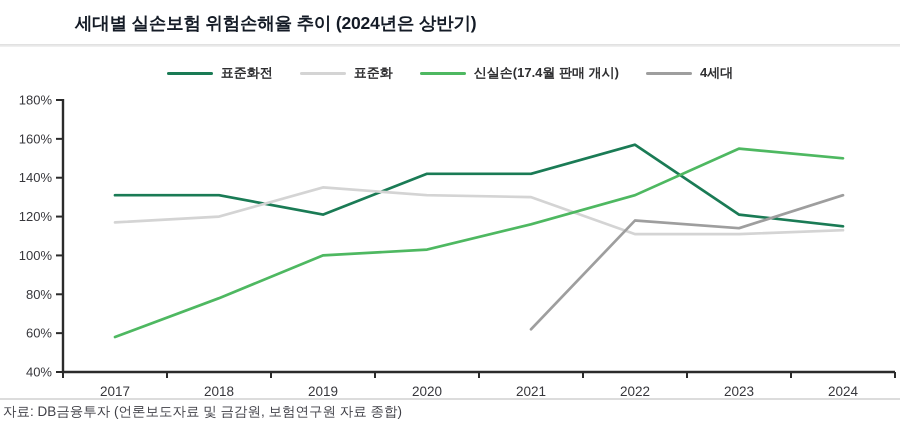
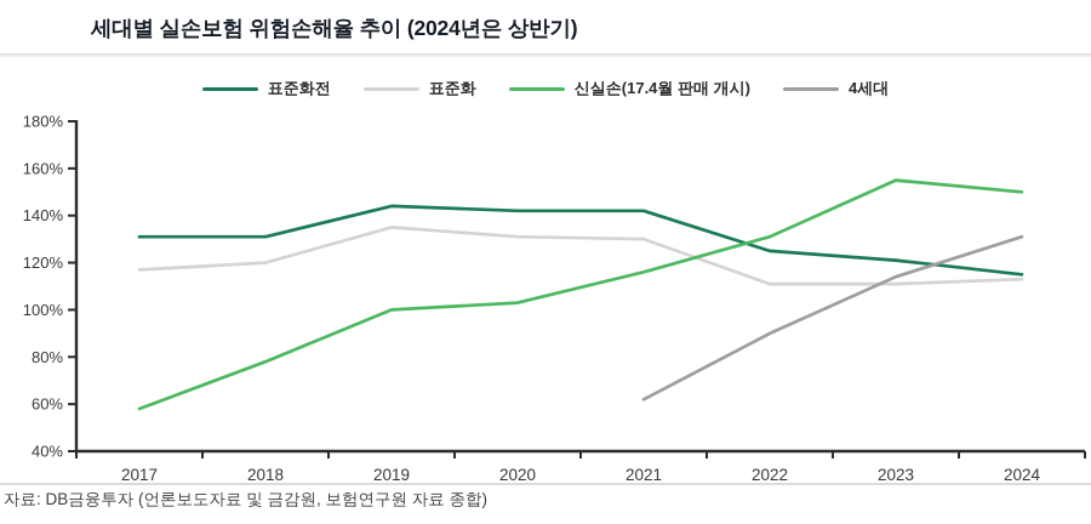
표준화전/2019: 121% -> 144%
표준화전/2022: 157% -> 125%
4세대/2022: 118% -> 90%
